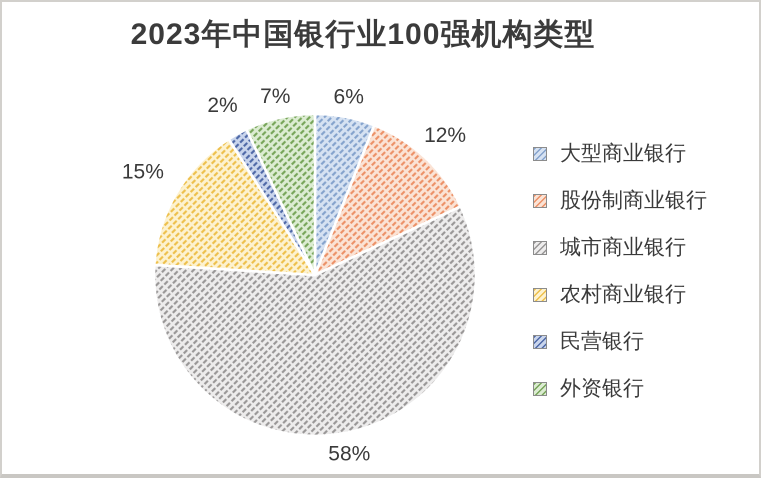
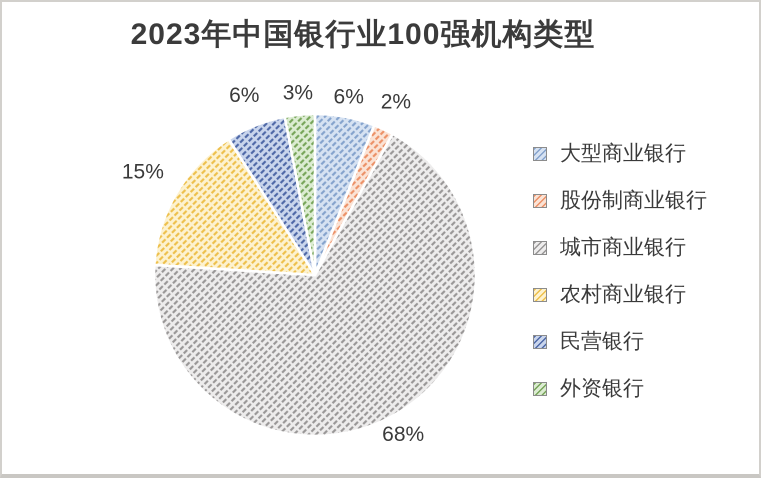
股份制商业银行: 12% -> 2%
城市商业银行: 58% -> 68%
民营银行: 2% -> 6%
外资银行: 7% -> 3%
